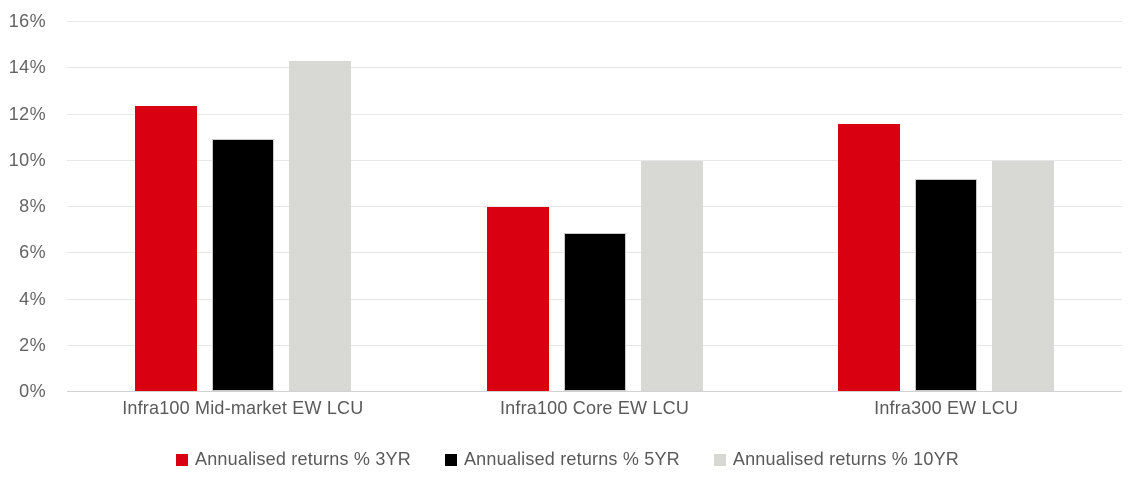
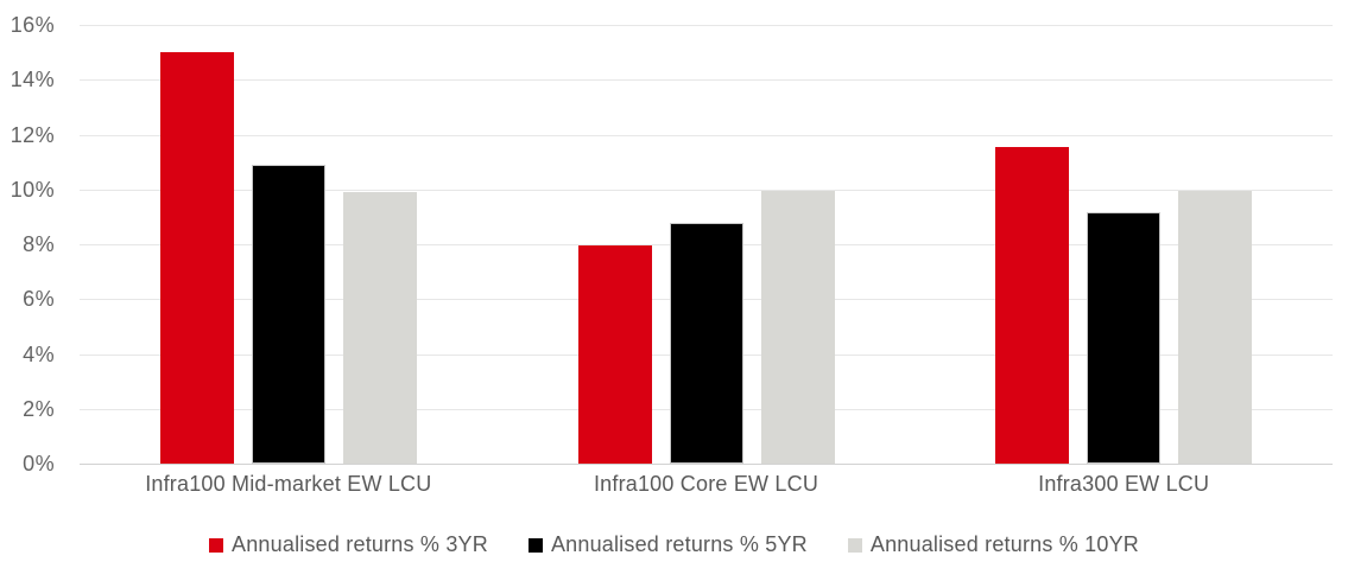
Annualised returns % 3YR/Infra100 Mid-market EW LCU: 12.3% -> 15.0%
Annualised returns % 10YR/Infra100 Mid-market EW LCU: 14.3% -> 9.9%
Annualised returns % 5YR/Infra100 Core EW LCU: 6.8% -> 8.8%
